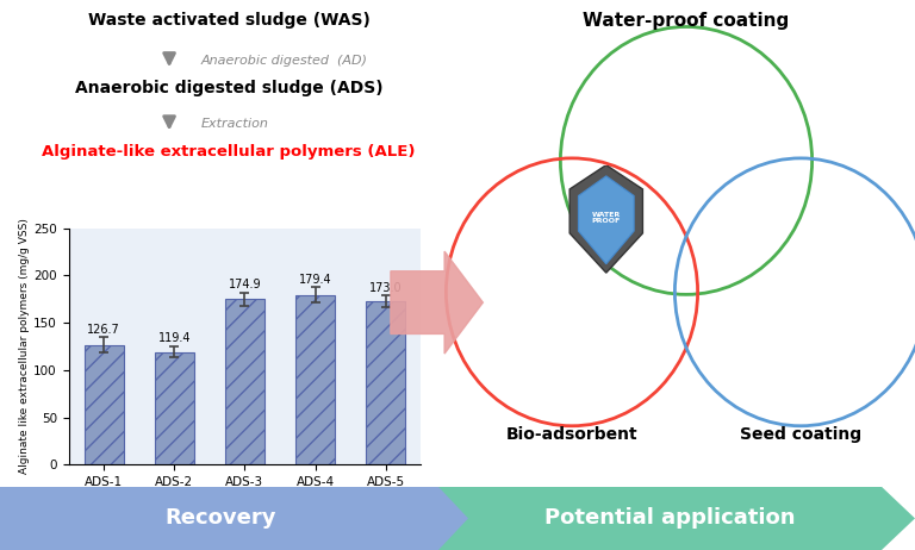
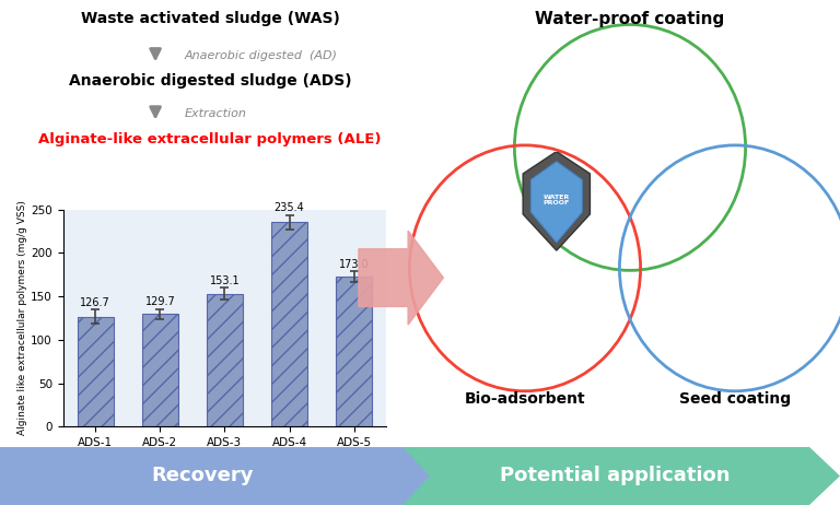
ADS-2: 119.4 -> 129.7
ADS-3: 174.9 -> 153.1
ADS-4: 179.4 -> 235.4
